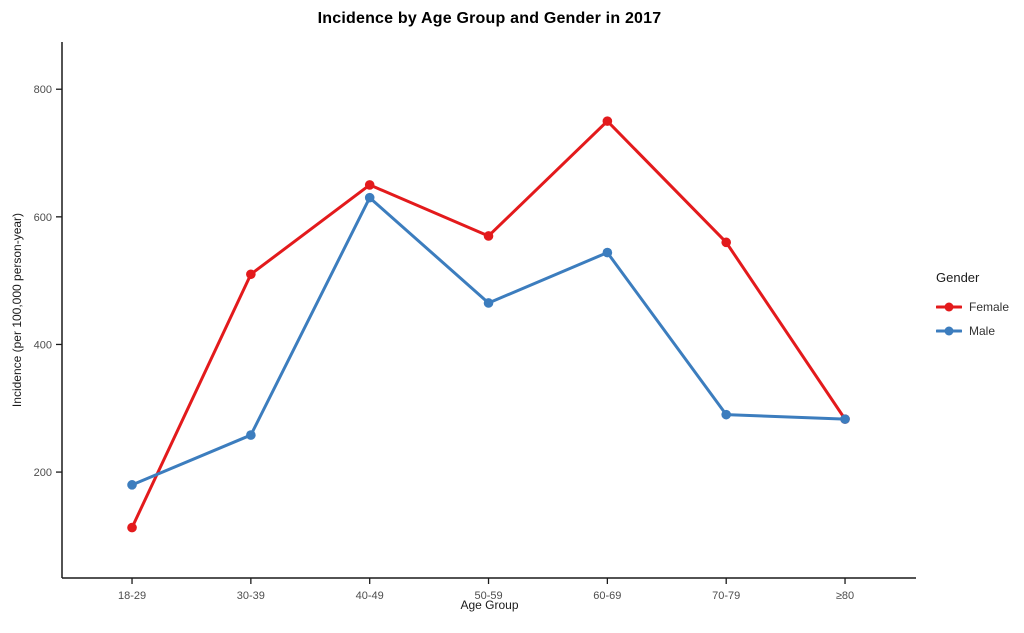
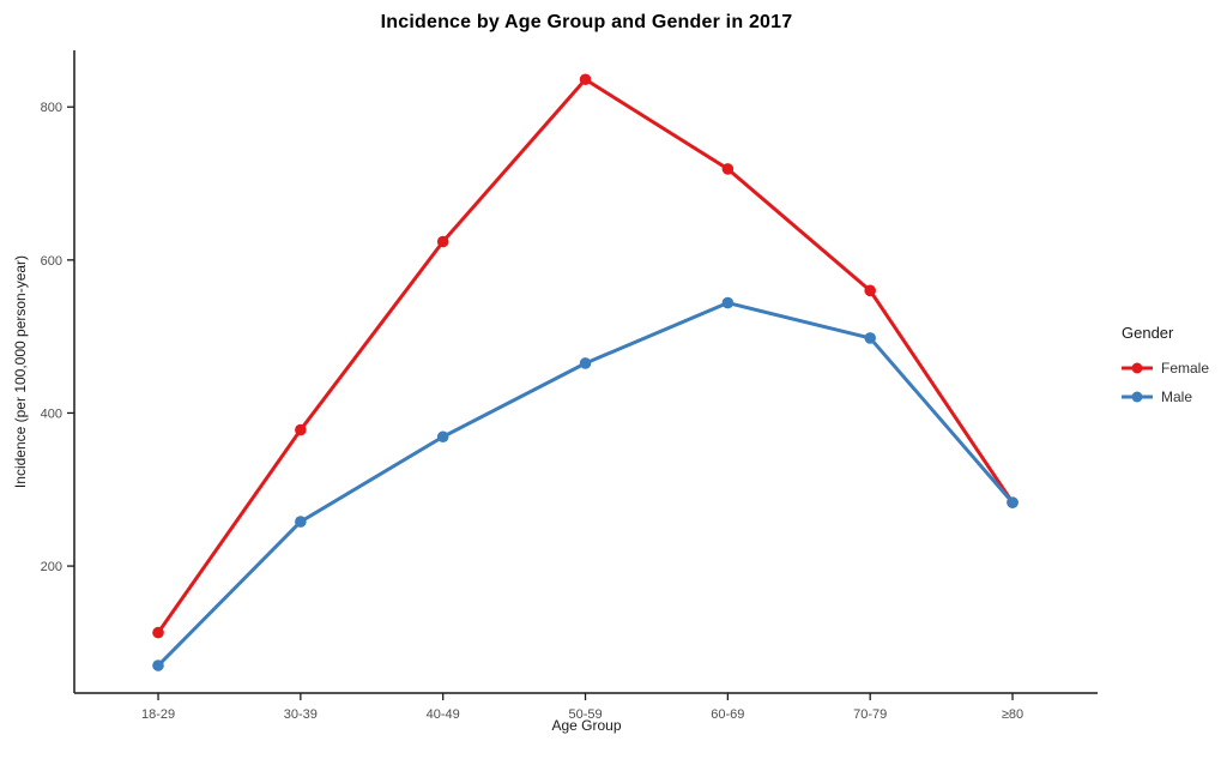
Male/18-29: 180 -> 70
Female/30-39: 510 -> 380
Female/40-49: 650 -> 620
Male/40-49: 630 -> 370
Female/50-59: 570 -> 840
Female/60-69: 750 -> 720
Male/70-79: 290 -> 500
